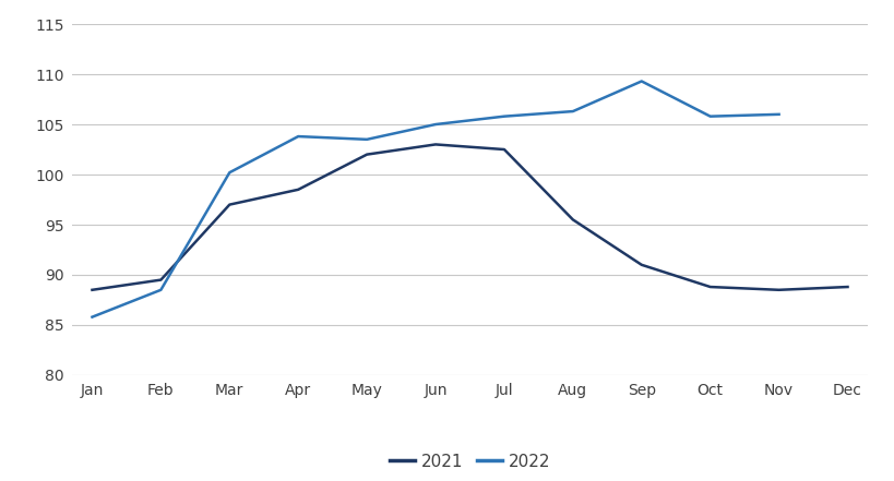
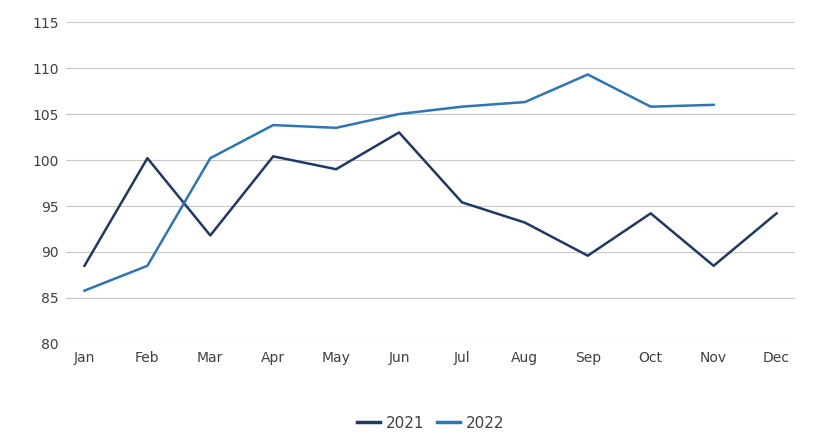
2021/Feb: 89.5 -> 100.2
2021/Mar: 97.0 -> 91.8
2021/Apr: 98.5 -> 100.4
2021/May: 102.0 -> 99.0
2021/Jul: 102.5 -> 95.4
2021/Aug: 95.5 -> 93.2
2021/Sep: 91.0 -> 89.6
2021/Oct: 88.8 -> 94.2
2021/Dec: 88.8 -> 94.2
